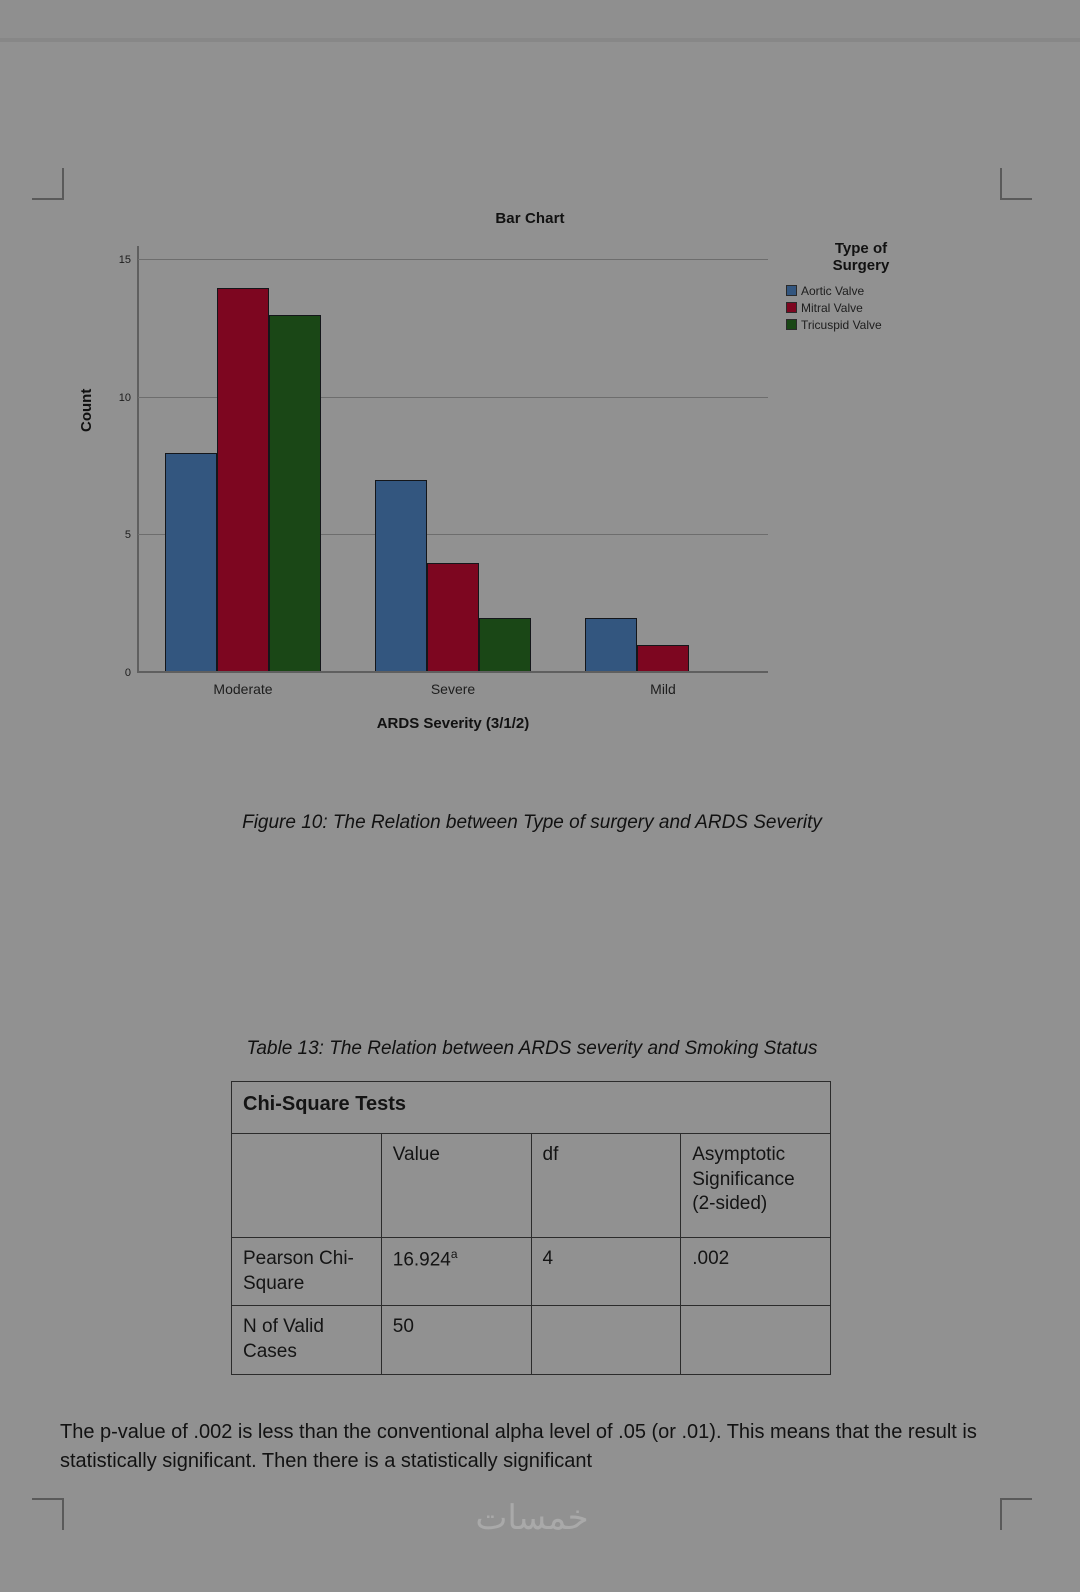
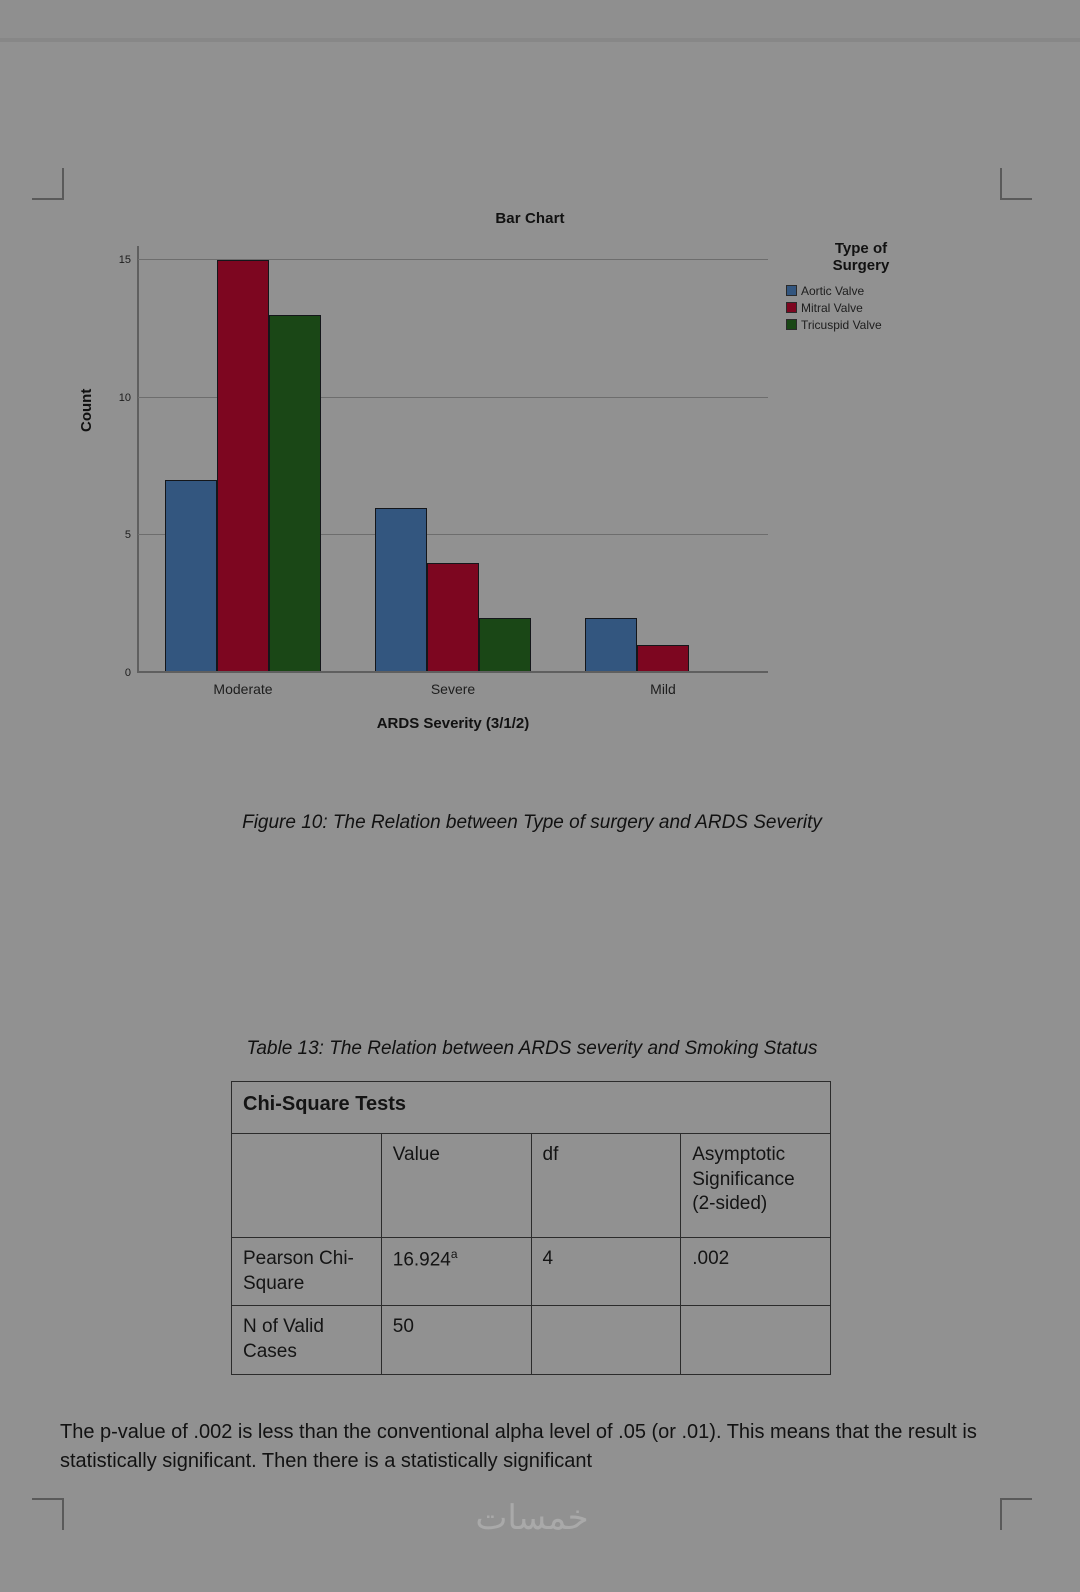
Aortic Valve/Moderate: 8 -> 7
Mitral Valve/Moderate: 14 -> 15
Aortic Valve/Severe: 7 -> 6
